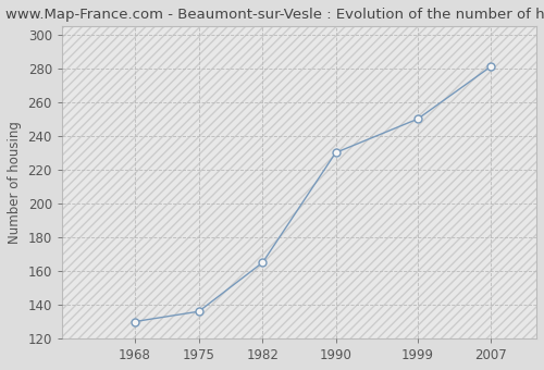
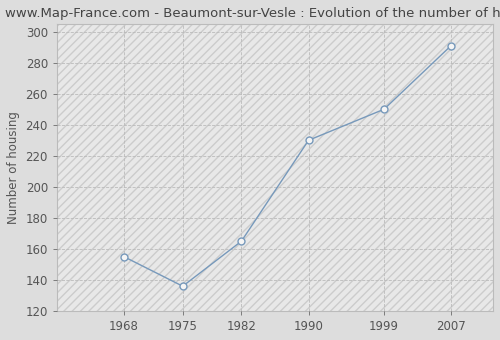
1968: 130 -> 155
2007: 281 -> 291
